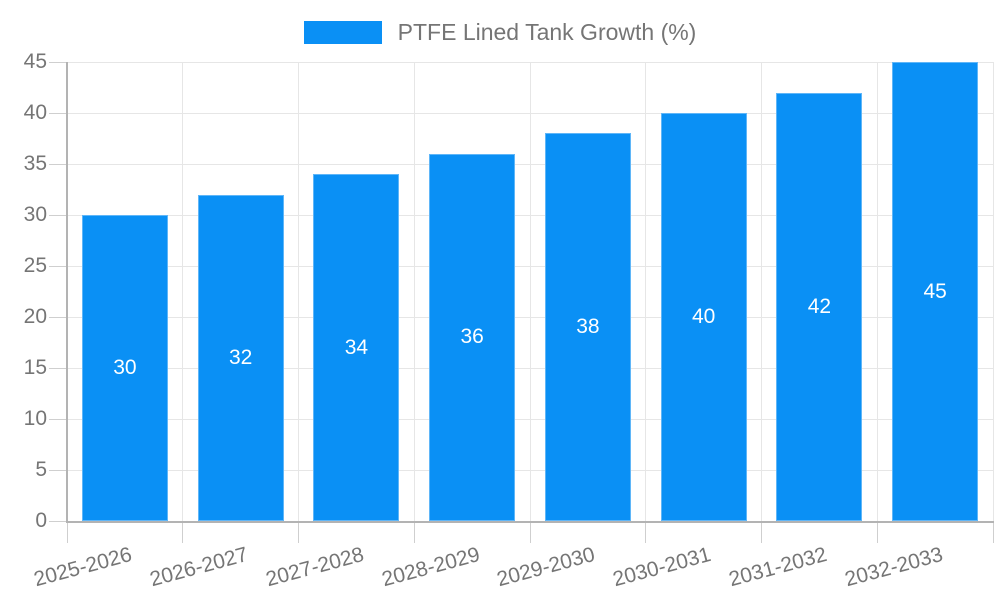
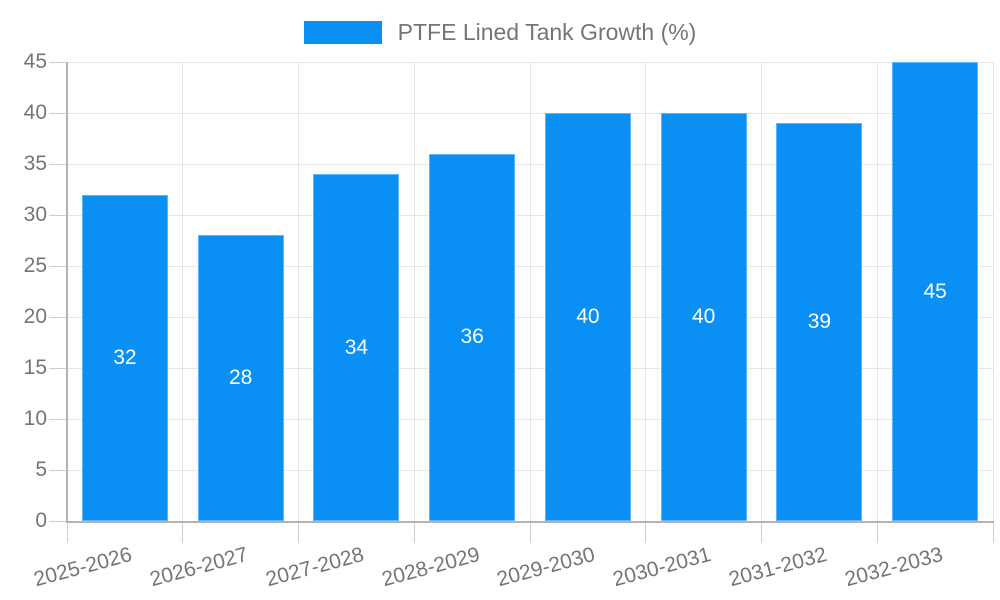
2025-2026: 30 -> 32
2026-2027: 32 -> 28
2029-2030: 38 -> 40
2031-2032: 42 -> 39
